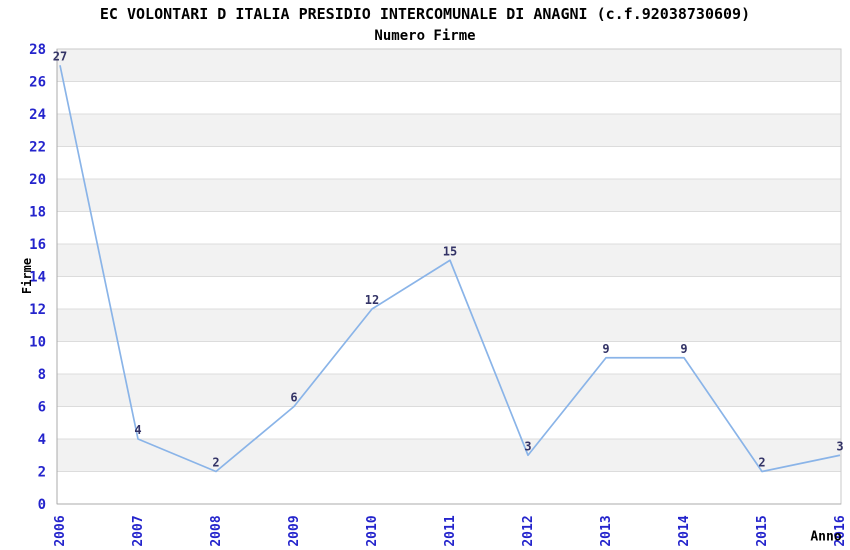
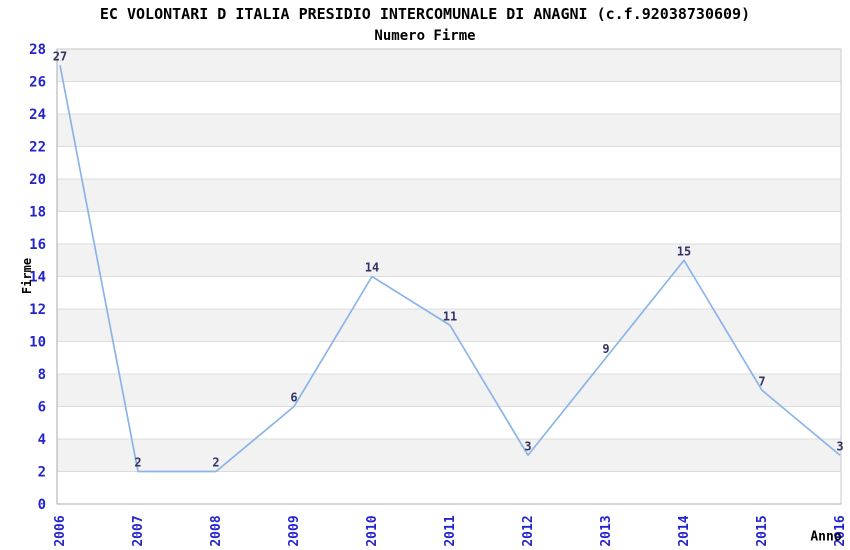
2007: 4 -> 2
2010: 12 -> 14
2011: 15 -> 11
2014: 9 -> 15
2015: 2 -> 7
